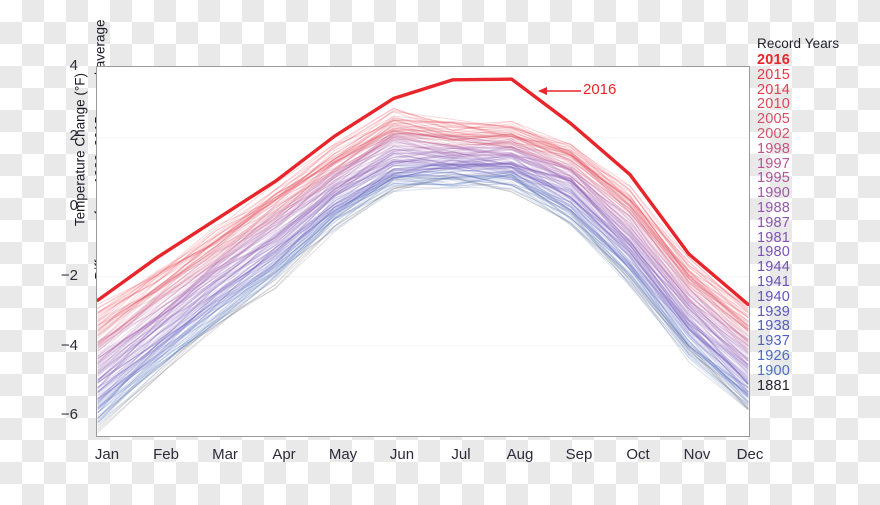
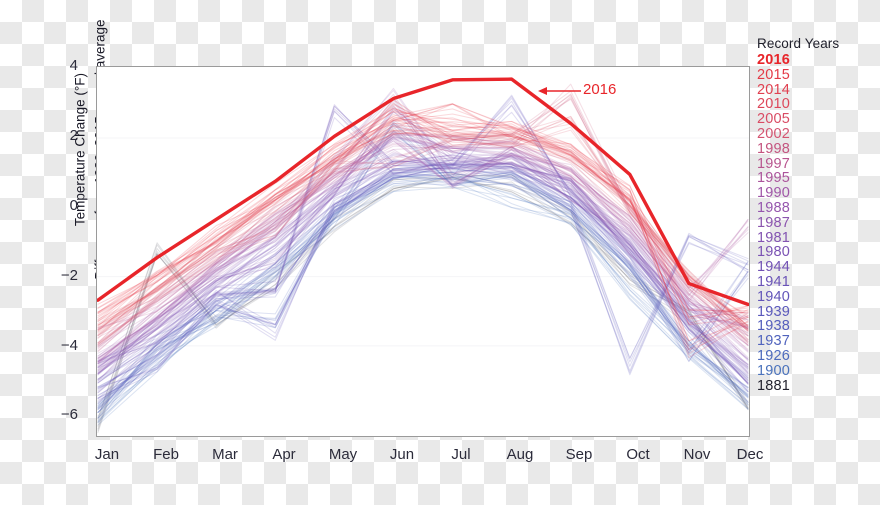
1997/Jan: -4.1 -> -3.7
1980/Jan: -5.0 -> -4.6
1944/Jan: -5.1 -> -4.6
1939/Jan: -5.6 -> -5.2
1940/Feb: -3.9 -> -4.5
1926/Feb: -4.4 -> -3.9
1881/Feb: -4.7 -> -1.1
2002/Apr: -0.1 -> -0.6
1981/Apr: -0.9 -> -1.6
1941/Apr: -1.3 -> -2.4
1940/Apr: -1.4 -> -3.6
1939/Apr: -1.5 -> -2.4
1937/Apr: -1.7 -> -3.3
1988/May: 0.7 -> 1.3
1941/May: 0.2 -> 2.8
2002/Jun: 2.2 -> 2.9
1998/Jun: 2.1 -> 1.3
1988/Jun: 1.7 -> 3.2
1987/Jun: 1.6 -> 2.2
1981/Jun: 1.5 -> 2.7
1926/Jun: 0.8 -> 2.3
2014/Jul: 2.3 -> 2.8
1990/Jul: 1.7 -> 0.8
1988/Jul: 1.6 -> 0.8
1940/Aug: 1.1 -> 3.0
1900/Aug: 0.7 -> 0.2
2002/Sep: 1.3 -> 2.4
1998/Sep: 1.2 -> 3.3
1988/Sep: 0.8 -> 0.3
1987/Oct: -0.8 -> -1.2
1939/Oct: -1.5 -> -4.6
1900/Oct: -2.0 -> -2.4
2016/Nov: -1.4 -> -2.2
2015/Nov: -1.7 -> -3.2
2014/Nov: -1.8 -> -4.1
1939/Nov: -3.6 -> -1.0
1938/Nov: -3.8 -> -4.2
1881/Nov: -4.2 -> -3.2
1995/Dec: -4.1 -> -0.6
1988/Dec: -4.3 -> -3.3
1987/Dec: -4.5 -> -3.5
1939/Dec: -5.2 -> -1.7
1938/Dec: -5.3 -> -1.8
